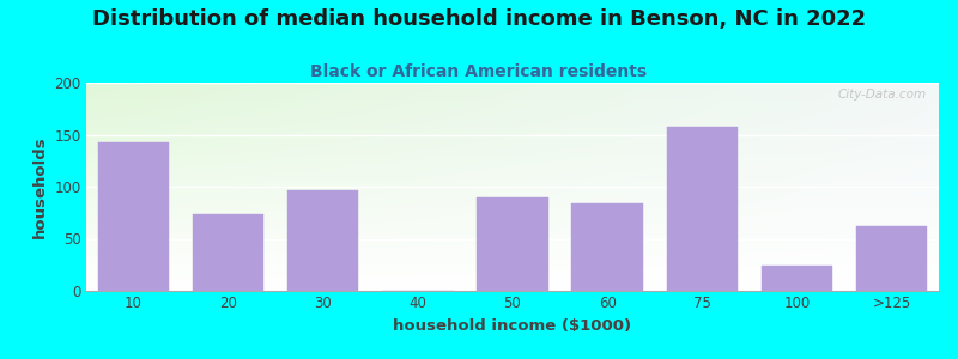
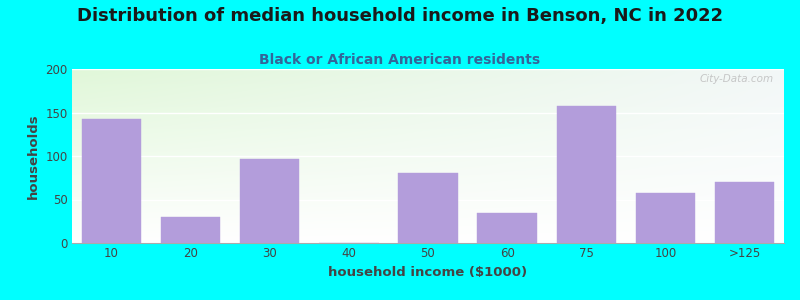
20: 74 -> 30
50: 90 -> 80
60: 84 -> 35
100: 24 -> 58
>125: 62 -> 70
